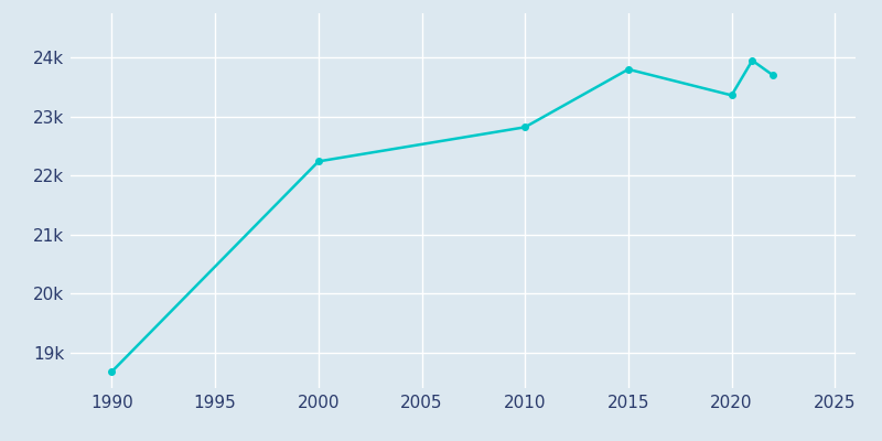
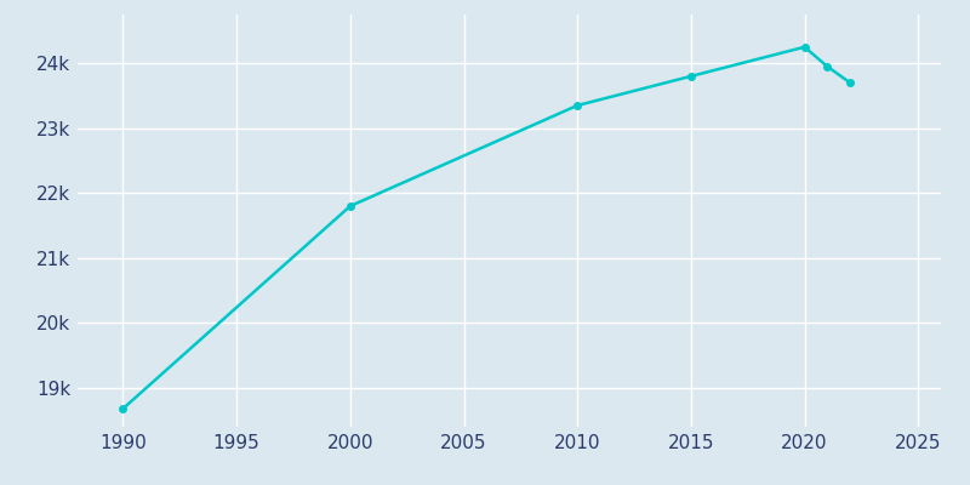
2000: 22.24k -> 21.80k
2010: 22.82k -> 23.35k
2020: 23.36k -> 24.25k
